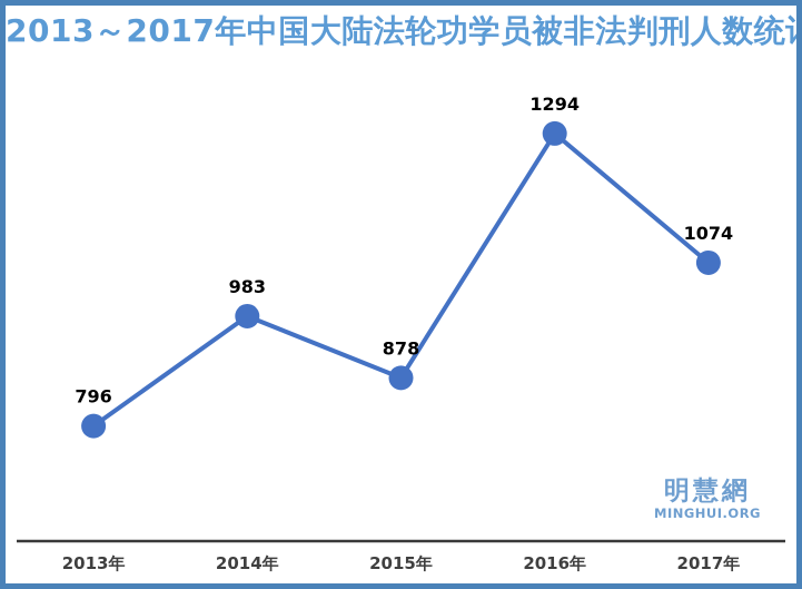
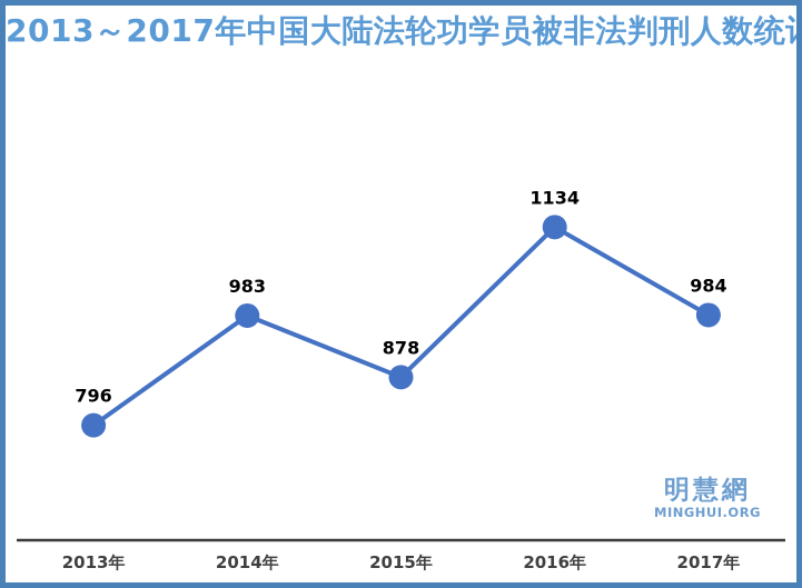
2016年: 1294 -> 1134
2017年: 1074 -> 984
